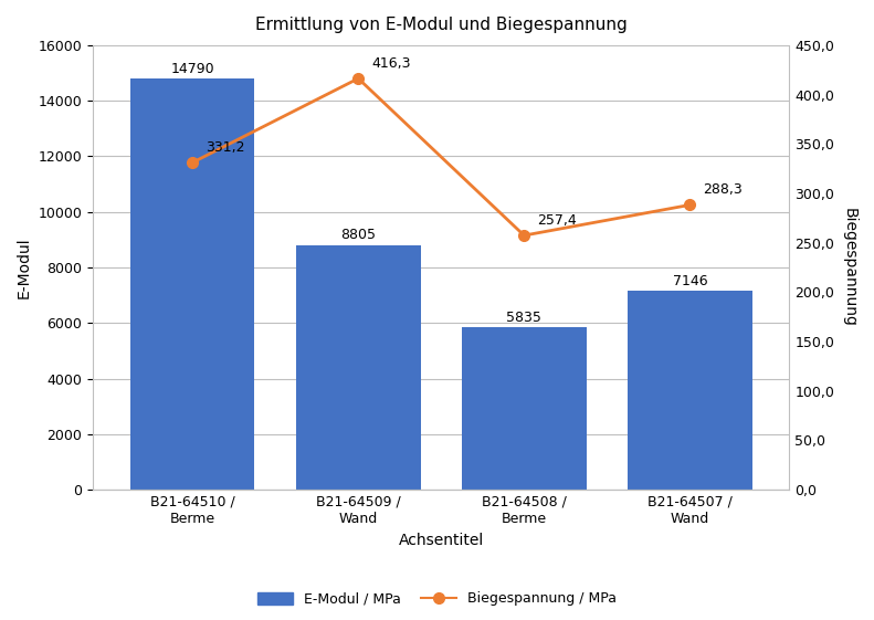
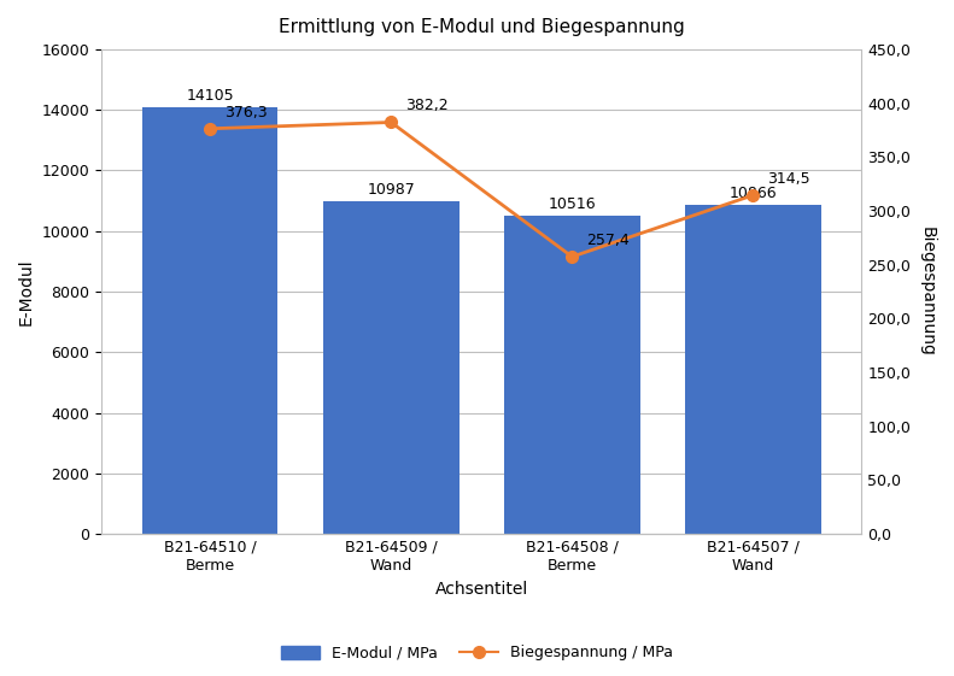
E-Modul / MPa/B21-64510 / Berme: 14790 -> 14105
Biegespannung / MPa/B21-64510 / Berme: 331,2 -> 376,3
E-Modul / MPa/B21-64509 / Wand: 8805 -> 10987
Biegespannung / MPa/B21-64509 / Wand: 416,3 -> 382,2
E-Modul / MPa/B21-64508 / Berme: 5835 -> 10516
E-Modul / MPa/B21-64507 / Wand: 7146 -> 10866
Biegespannung / MPa/B21-64507 / Wand: 288,3 -> 314,5
